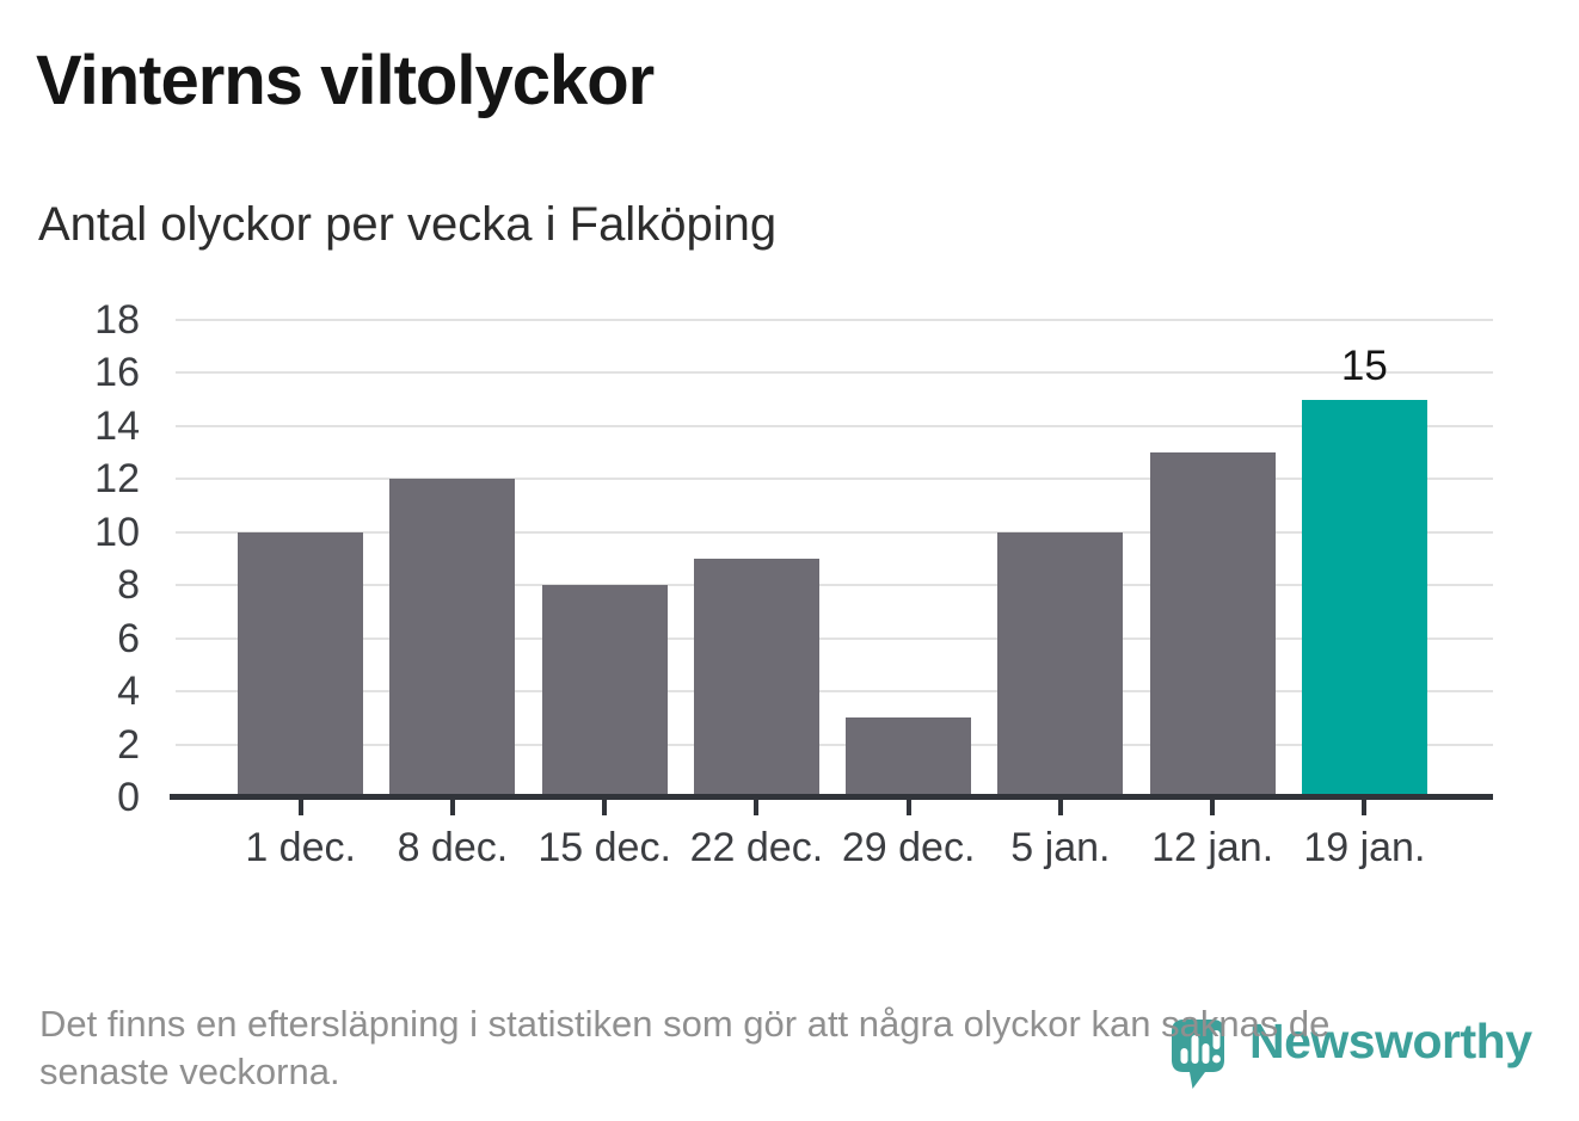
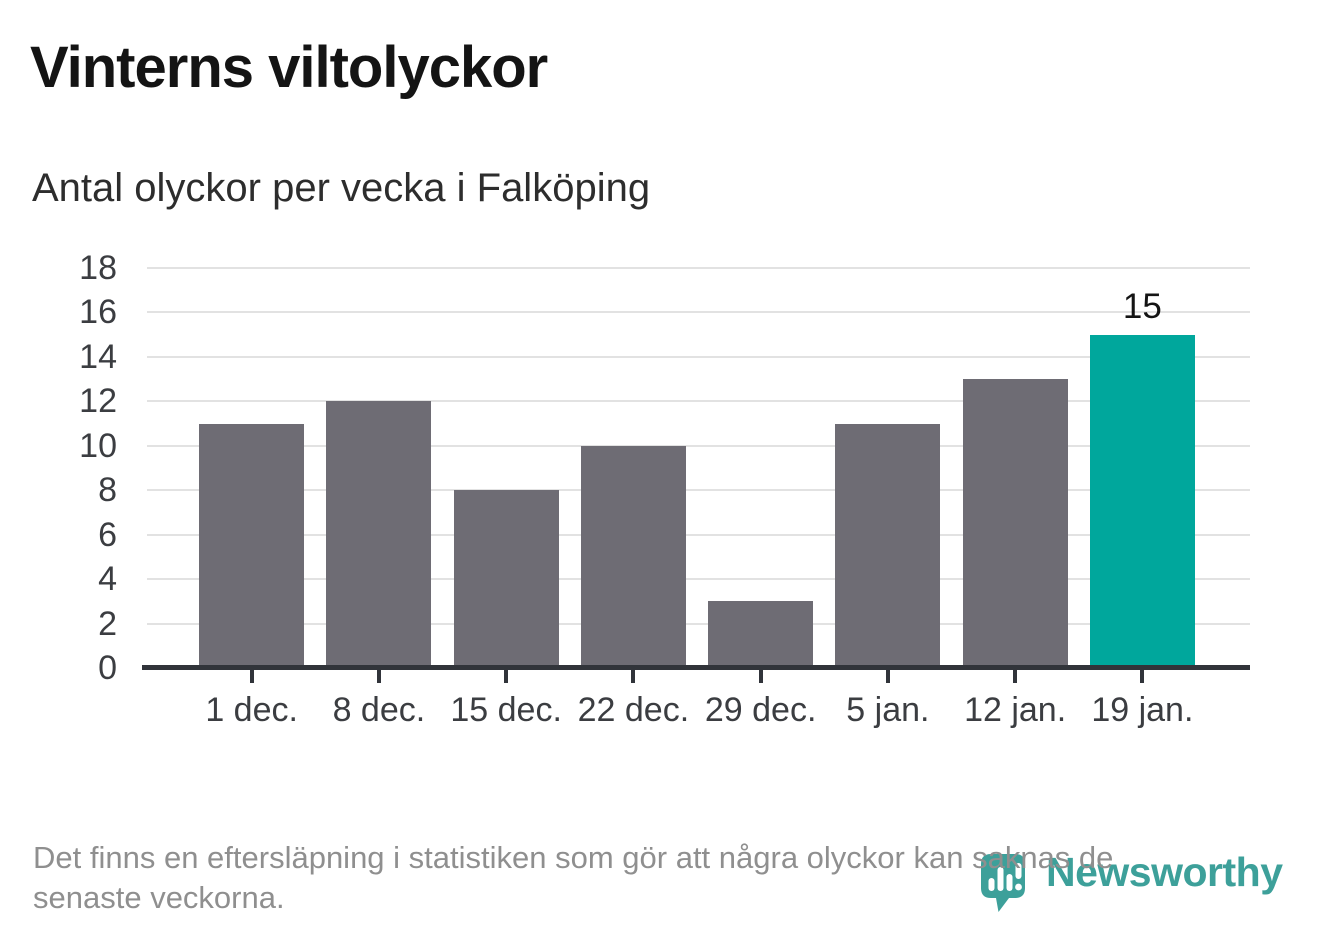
1 dec.: 10 -> 11
22 dec.: 9 -> 10
5 jan.: 10 -> 11
